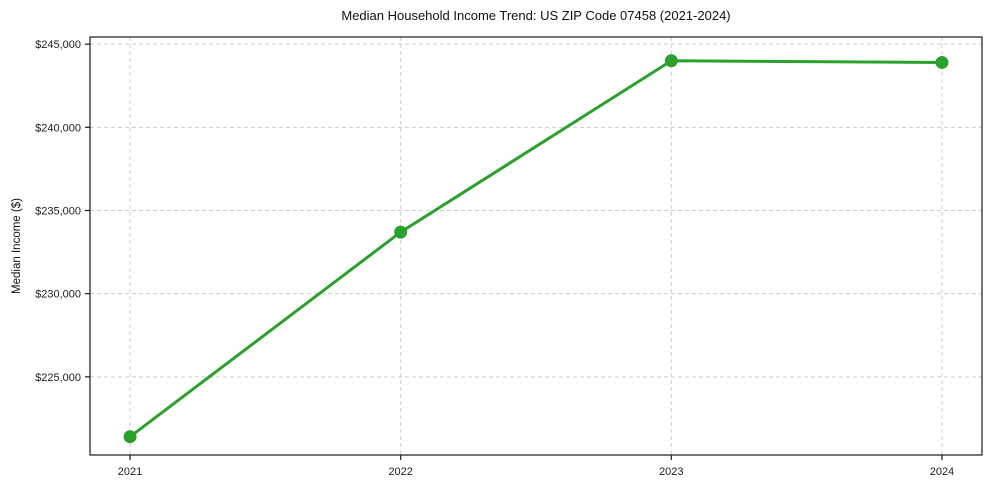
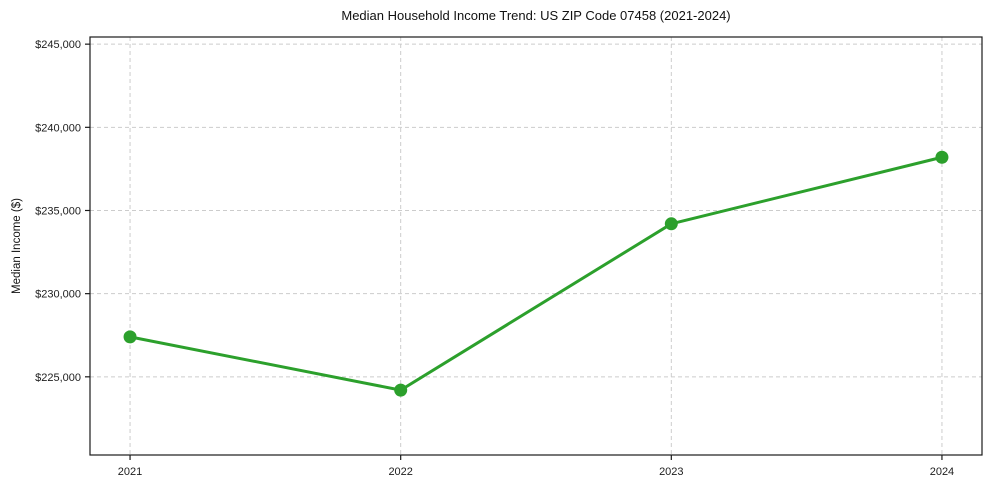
2021: $221400 -> $227400
2022: $233700 -> $224200
2023: $244000 -> $234200
2024: $243900 -> $238200
